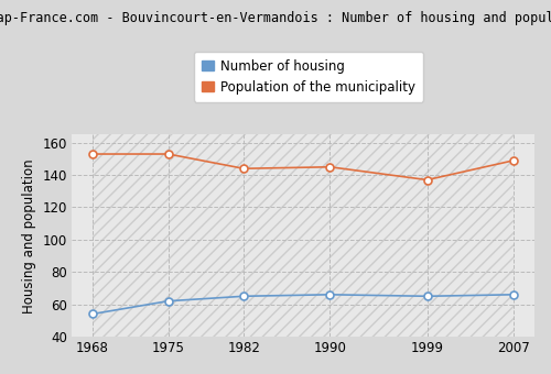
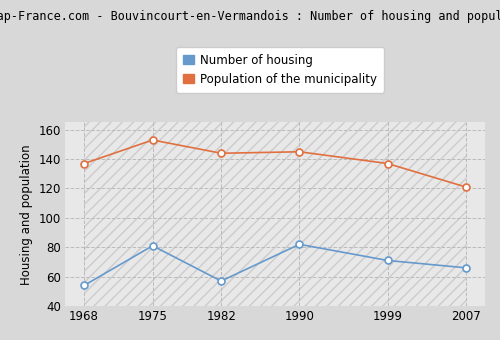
Population of the municipality/1968: 153 -> 137
Number of housing/1975: 62 -> 81
Number of housing/1982: 65 -> 57
Number of housing/1990: 66 -> 82
Number of housing/1999: 65 -> 71
Population of the municipality/2007: 149 -> 121
